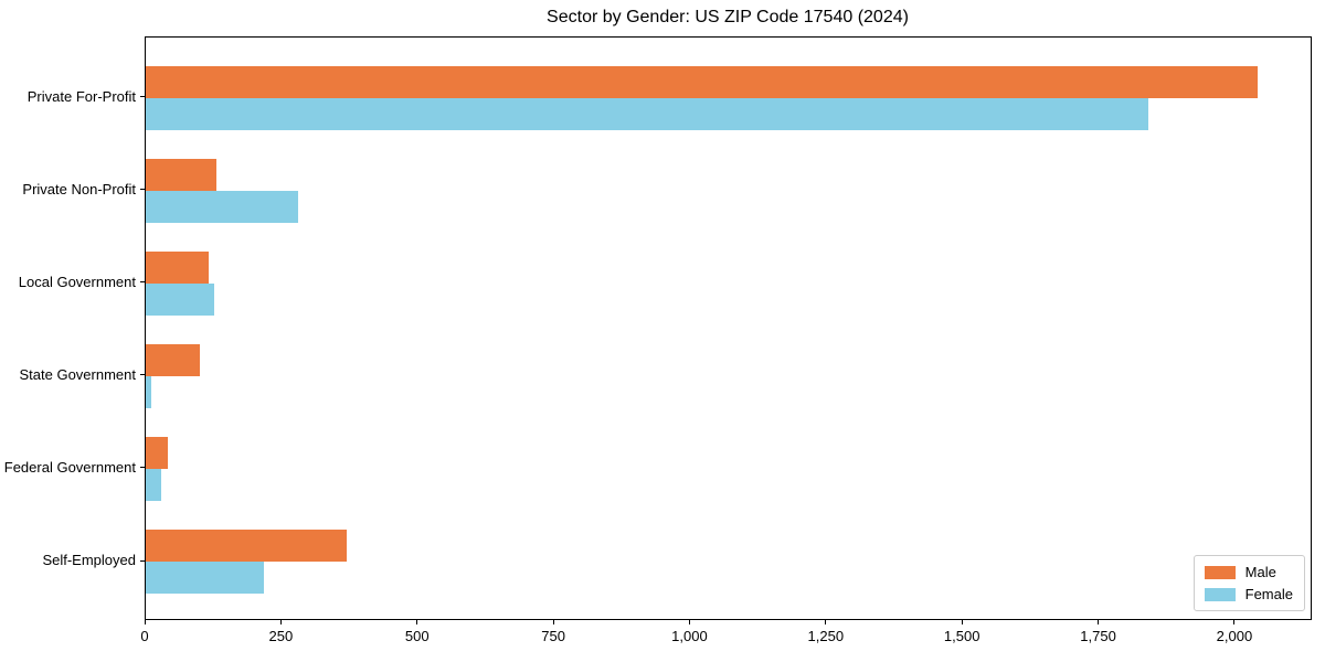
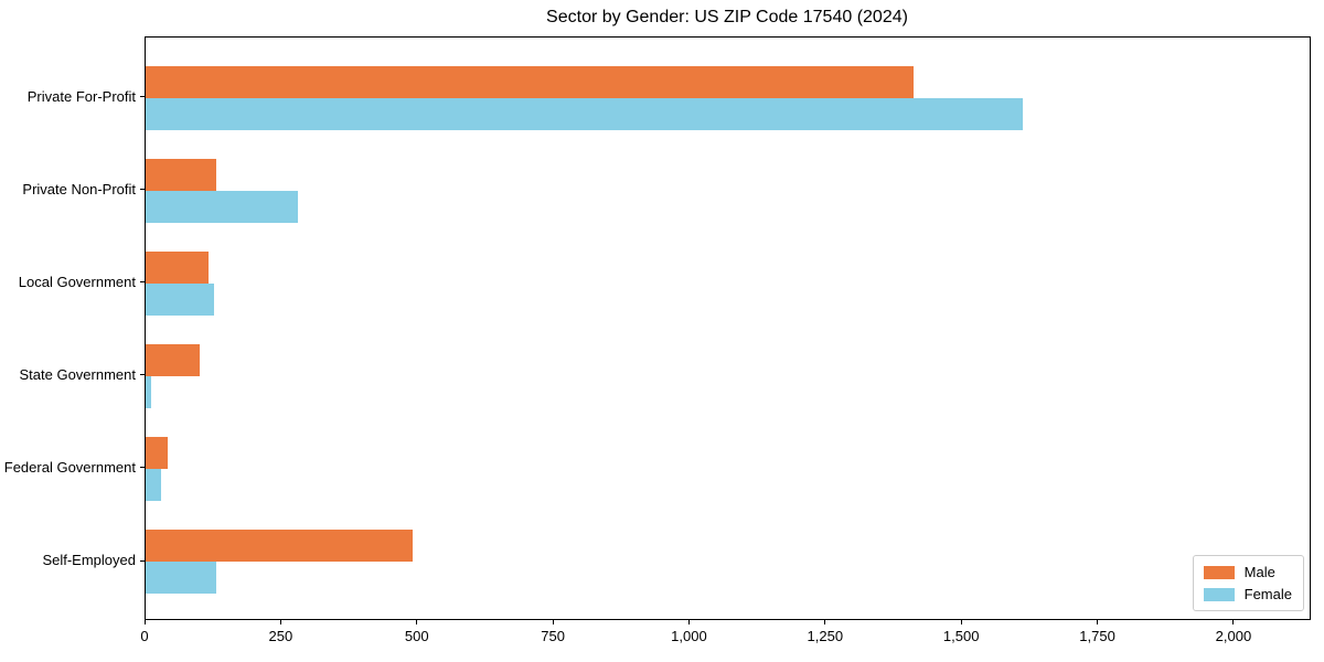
Male/Private For-Profit: 2040 -> 1410
Female/Private For-Profit: 1840 -> 1610
Male/Self-Employed: 370 -> 490
Female/Self-Employed: 220 -> 130
